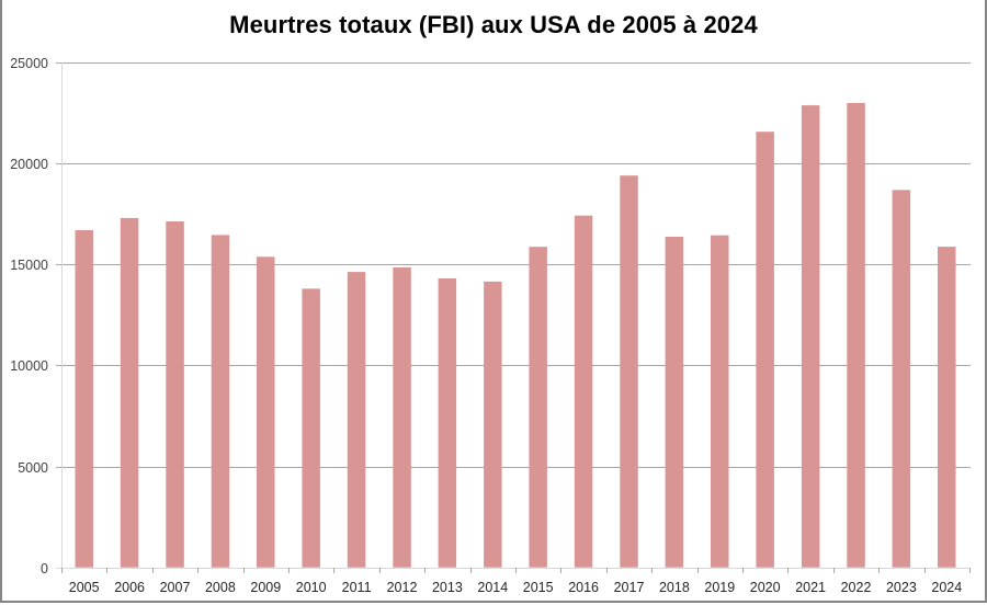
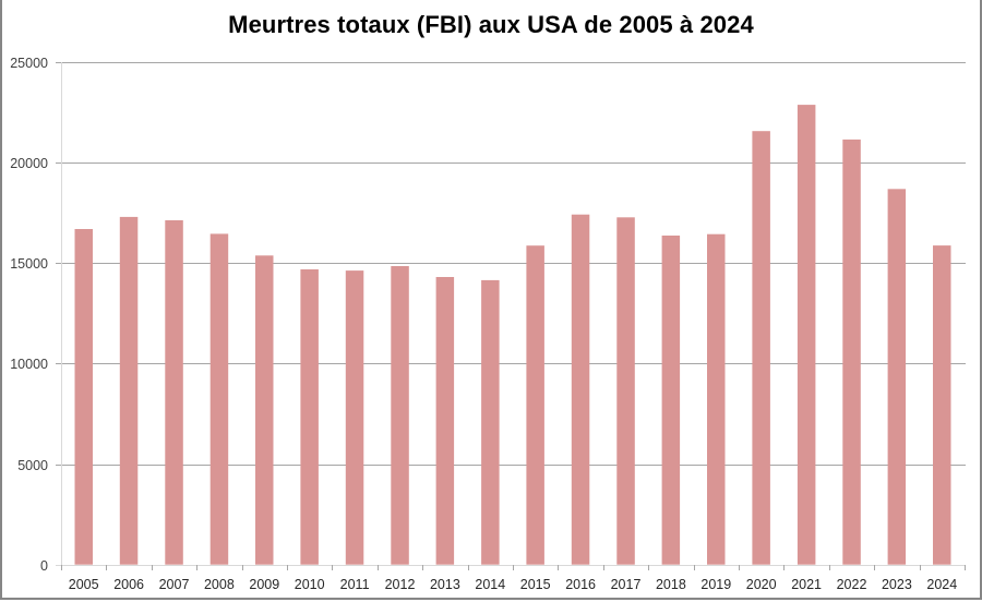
2010: 13800 -> 14700
2017: 19400 -> 17300
2022: 23000 -> 21200
